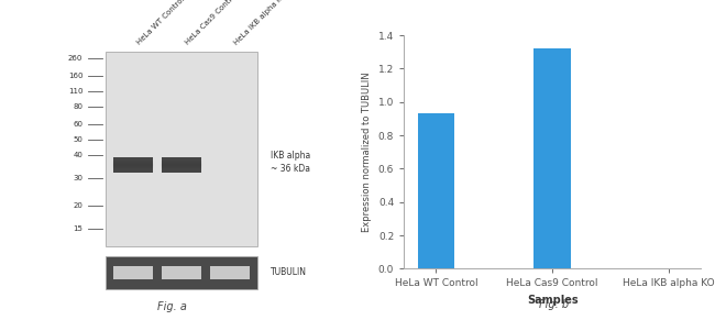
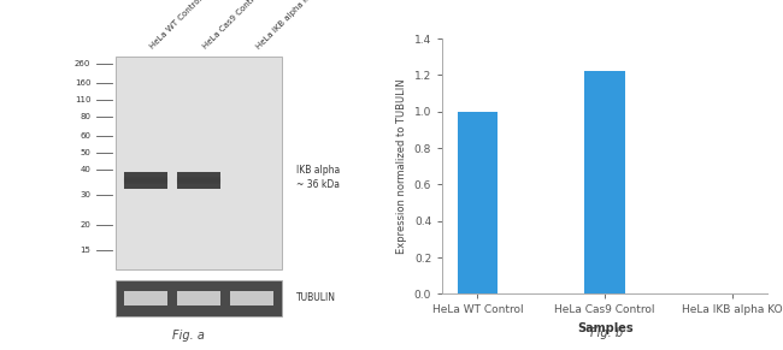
HeLa WT Control: 0.93 -> 1.00
HeLa Cas9 Control: 1.32 -> 1.22
